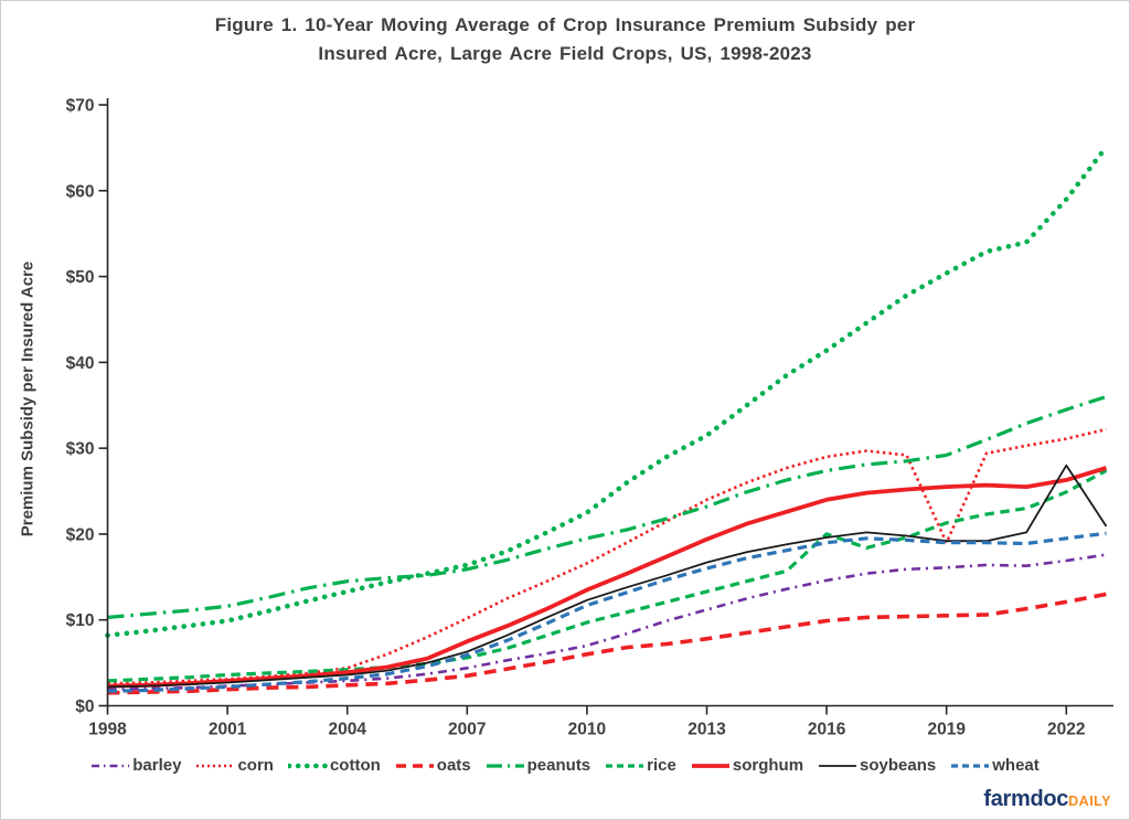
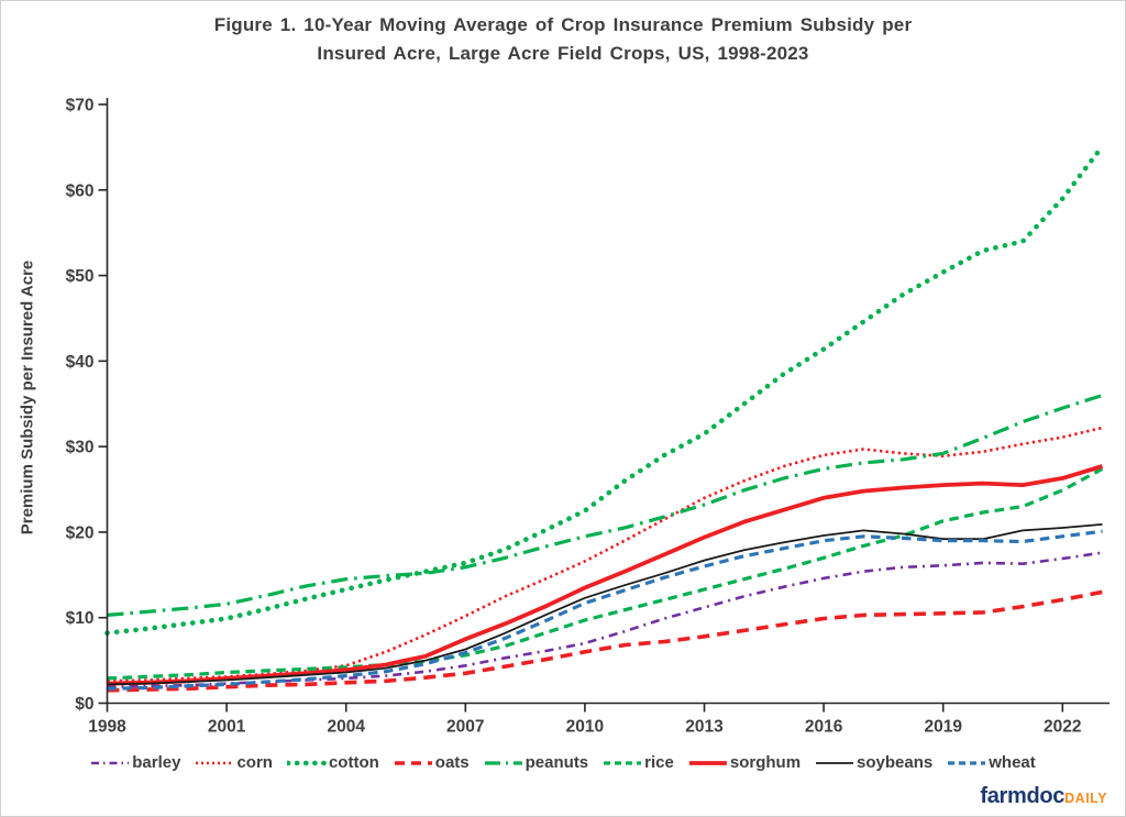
rice/2016: $20 -> $17
corn/2019: $19 -> $29
soybeans/2022: $28 -> $20
